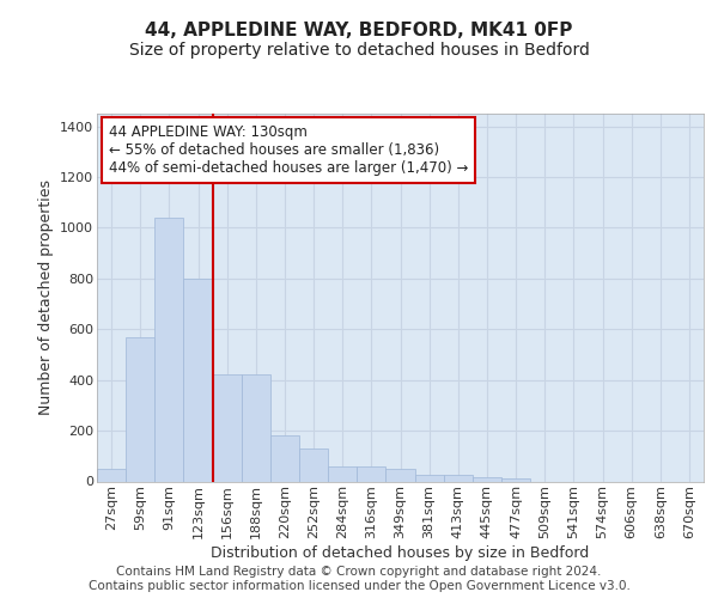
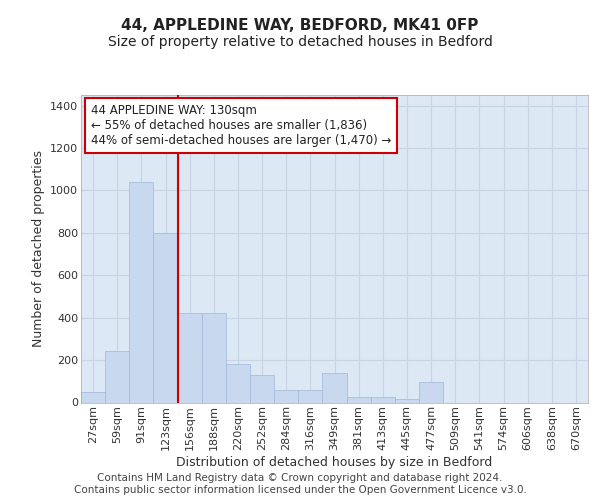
59sqm: 570 -> 245
349sqm: 50 -> 140
477sqm: 10 -> 95
